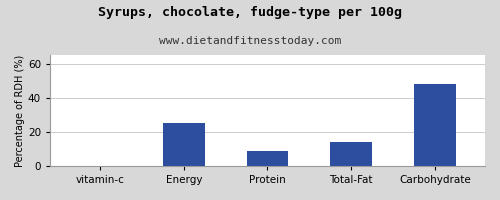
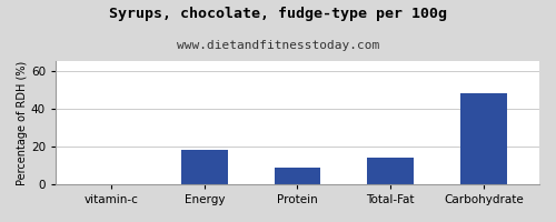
Energy: 25 -> 18
